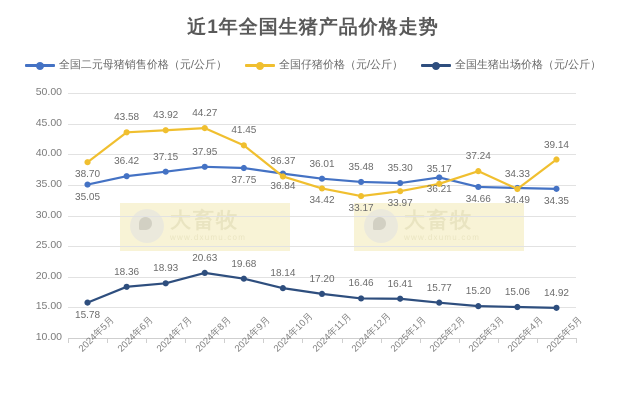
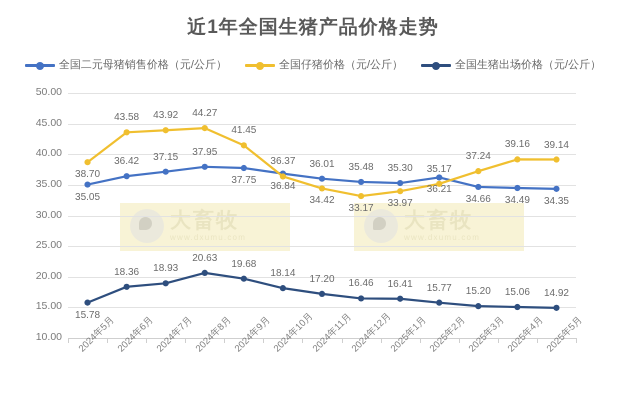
全国仔猪价格（元/公斤）/2025年4月: 34.33 -> 39.16
